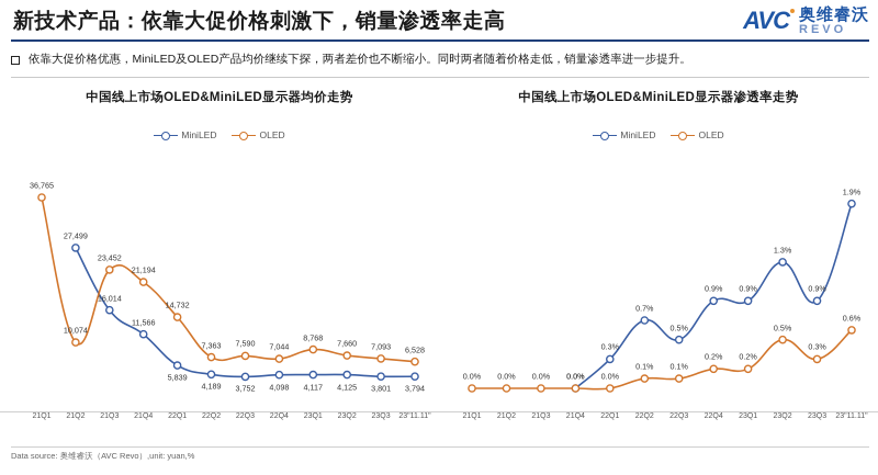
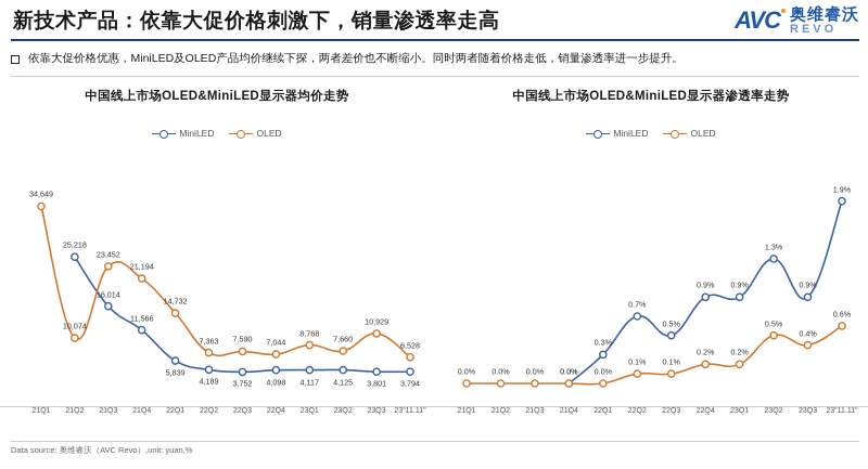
中国线上市场OLED&MiniLED显示器均价走势/OLED/21Q1: 36,765 -> 34,649
中国线上市场OLED&MiniLED显示器均价走势/MiniLED/21Q2: 27,499 -> 25,218
中国线上市场OLED&MiniLED显示器均价走势/OLED/23Q3: 7,093 -> 10,929
中国线上市场OLED&MiniLED显示器渗透率走势/OLED/23Q3: 0.3% -> 0.4%
